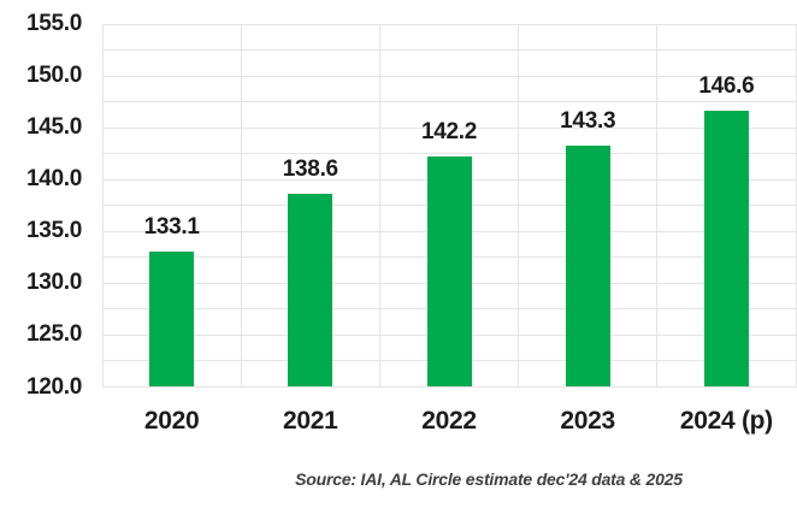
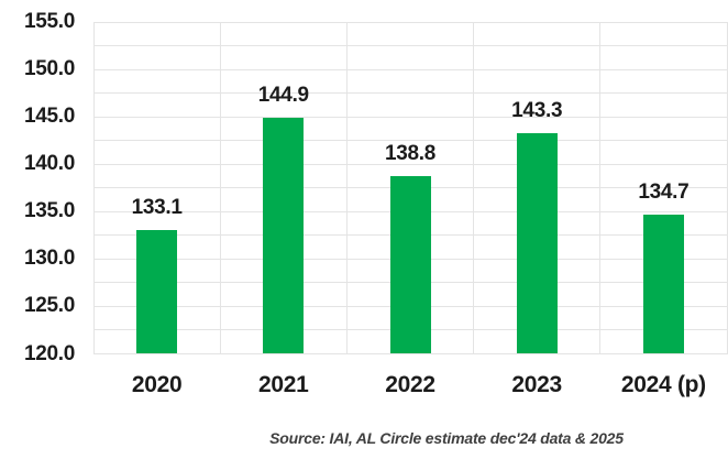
2021: 138.6 -> 144.9
2022: 142.2 -> 138.8
2024 (p): 146.6 -> 134.7
